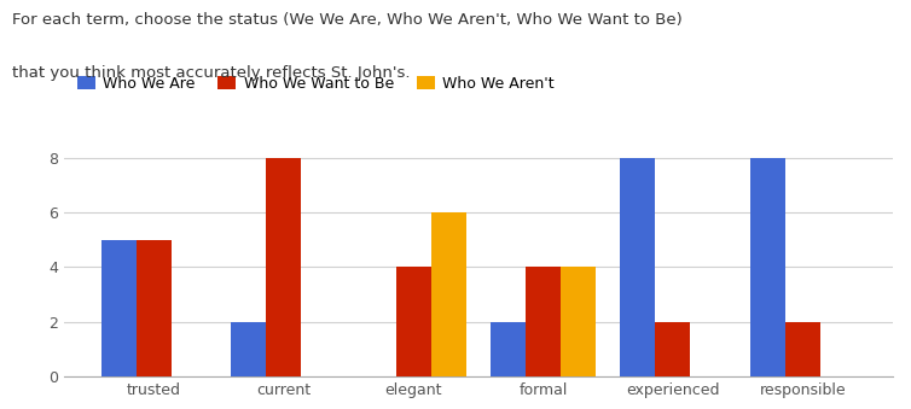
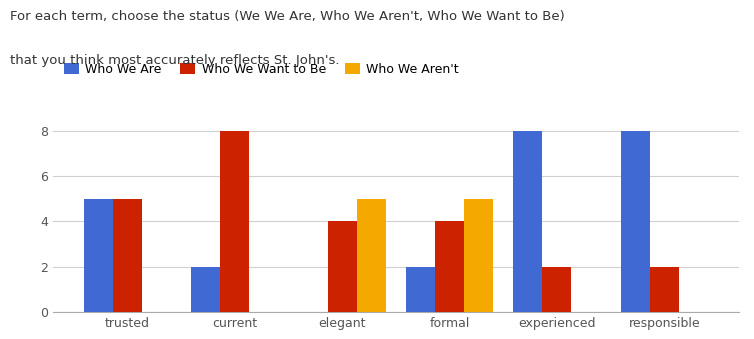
Who We Aren't/elegant: 6 -> 5
Who We Aren't/formal: 4 -> 5
